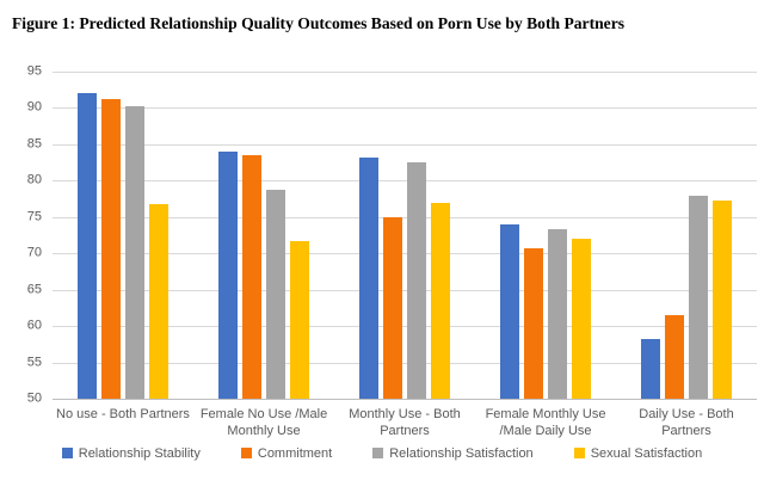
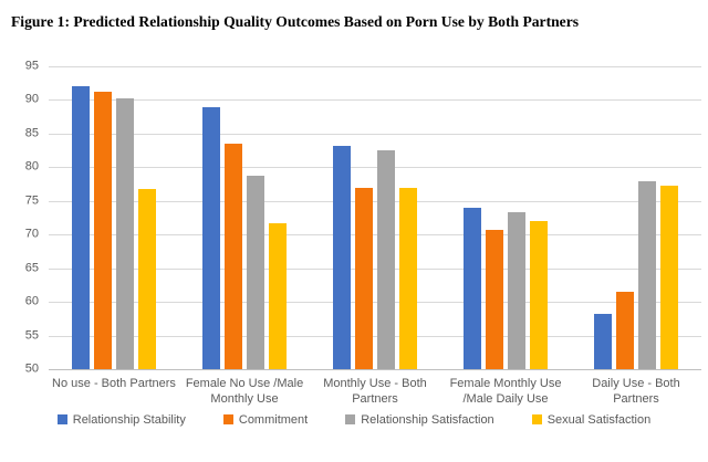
Relationship Stability/Female No Use /Male Monthly Use: 84 -> 89
Commitment/Monthly Use - Both Partners: 75 -> 77
